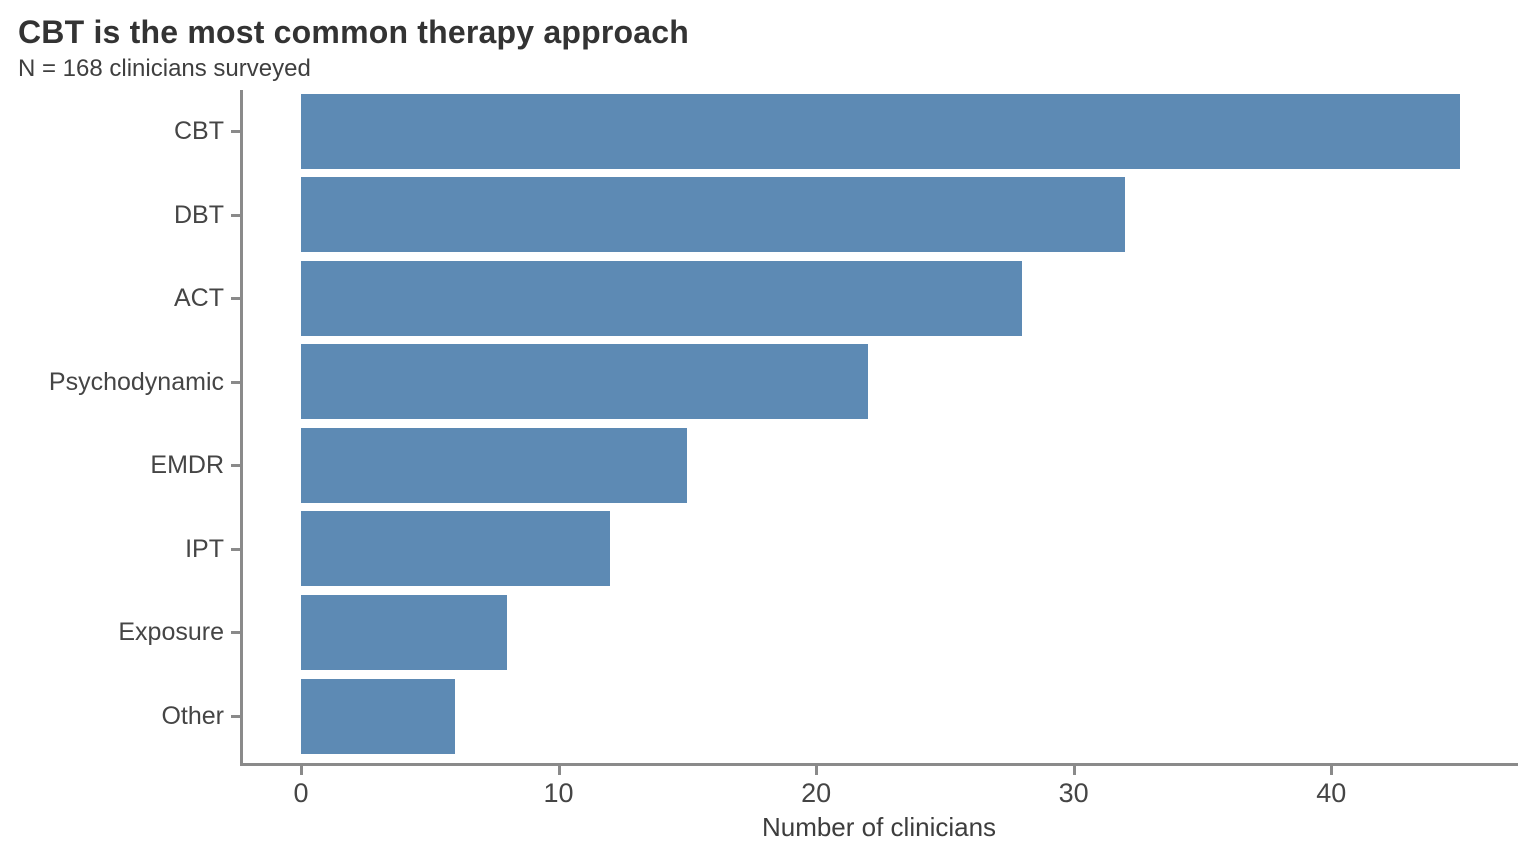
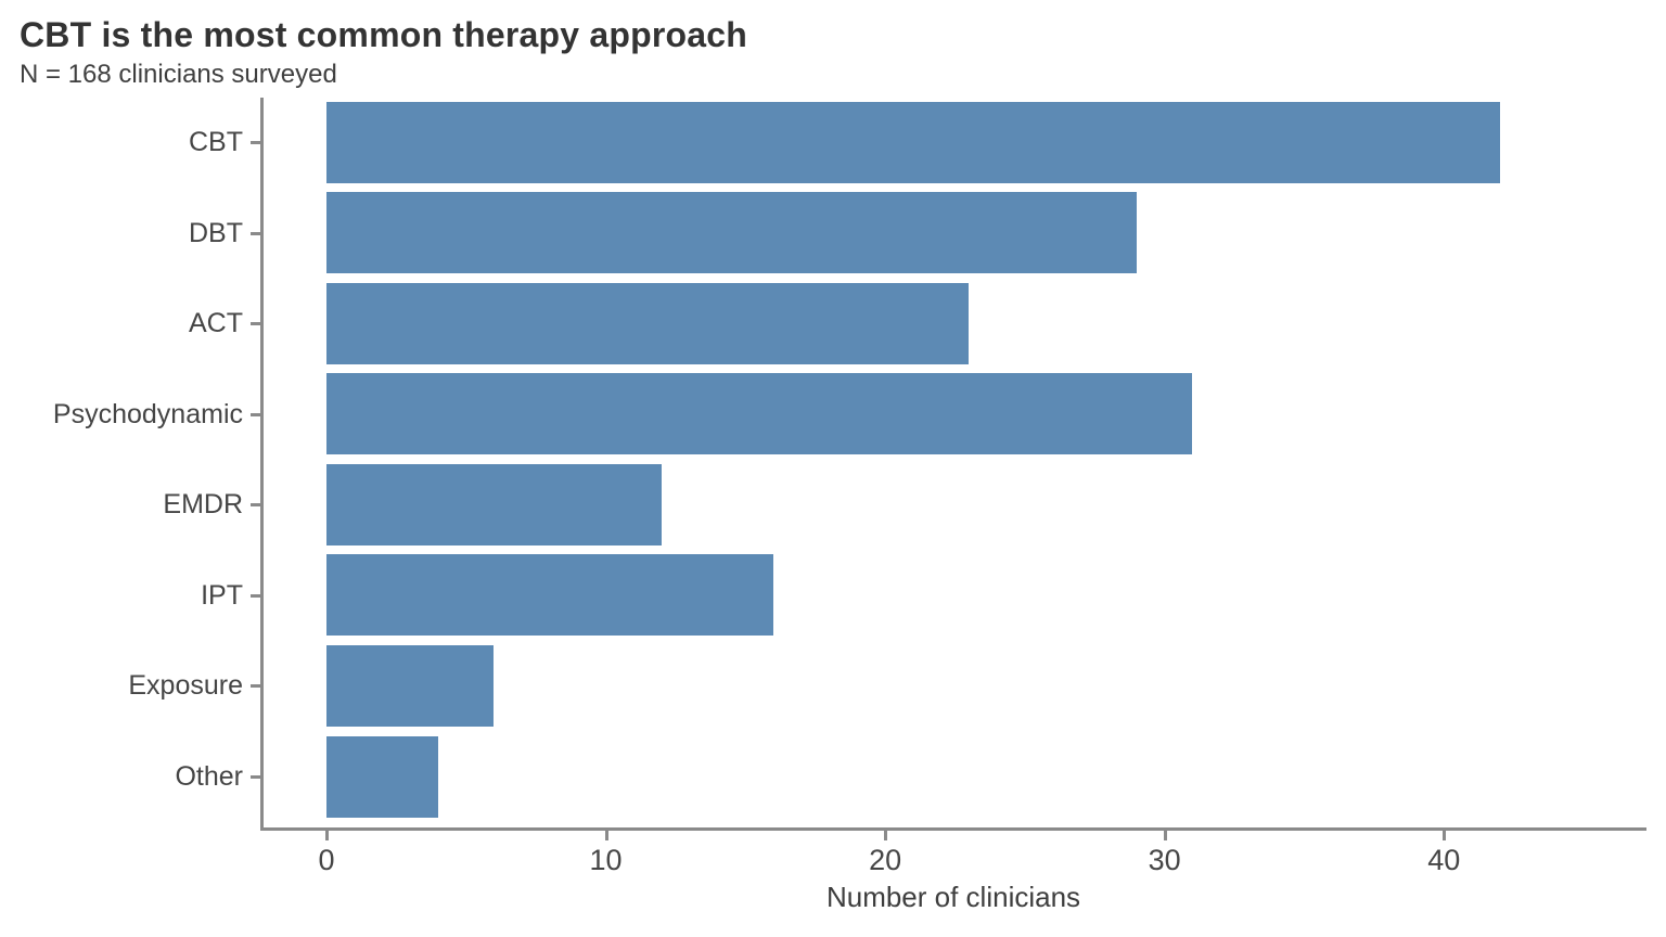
CBT: 45 -> 42
DBT: 32 -> 29
ACT: 28 -> 23
Psychodynamic: 22 -> 31
EMDR: 15 -> 12
IPT: 12 -> 16
Exposure: 8 -> 6
Other: 6 -> 4
